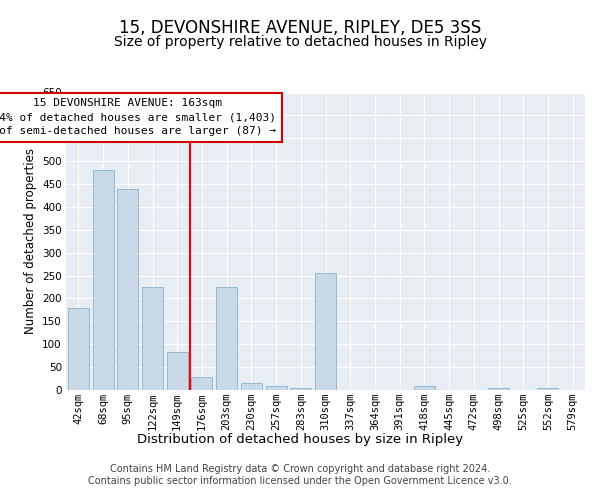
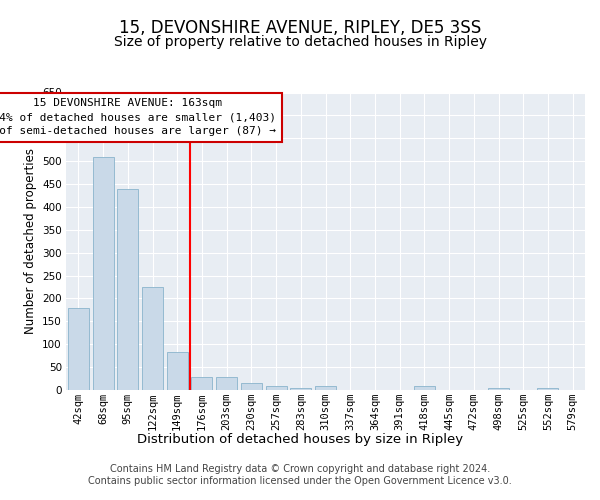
68sqm: 480 -> 510
203sqm: 225 -> 28
310sqm: 255 -> 8
